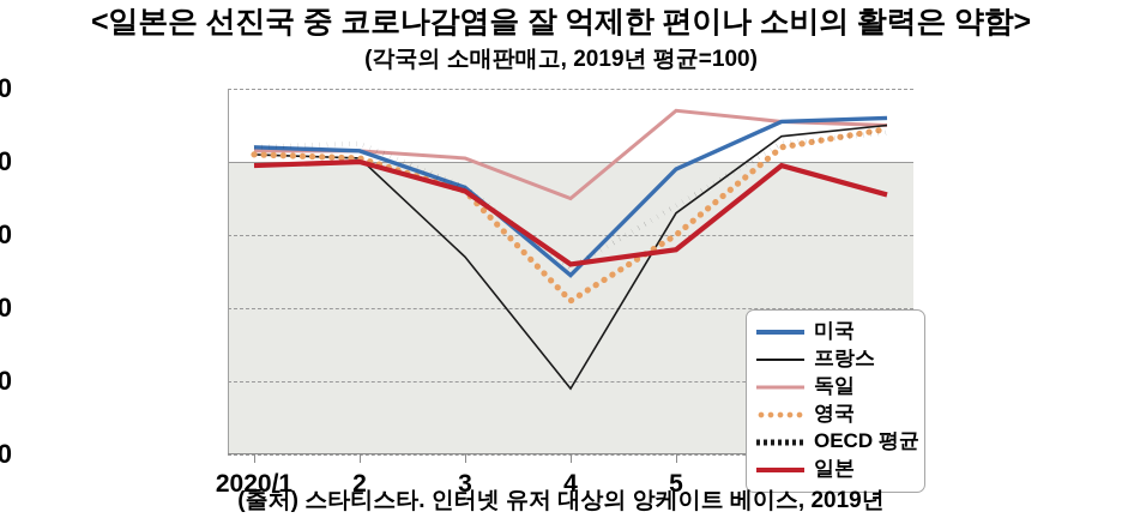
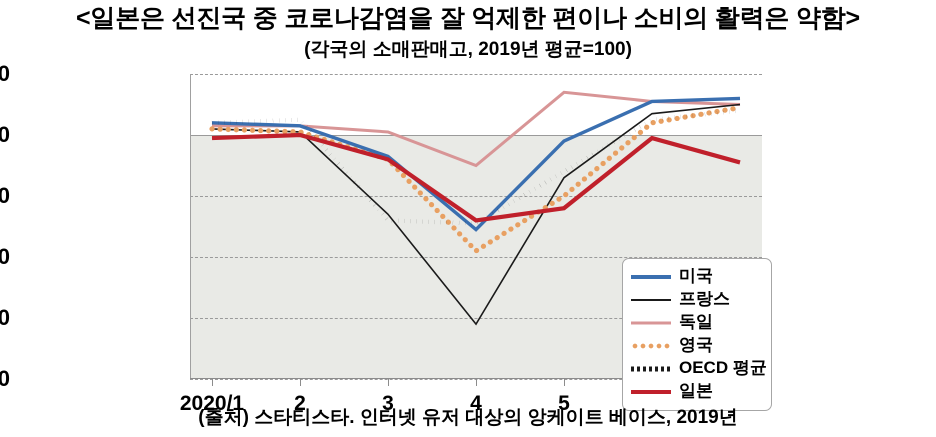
OECD 평균/3: 96 -> 86
